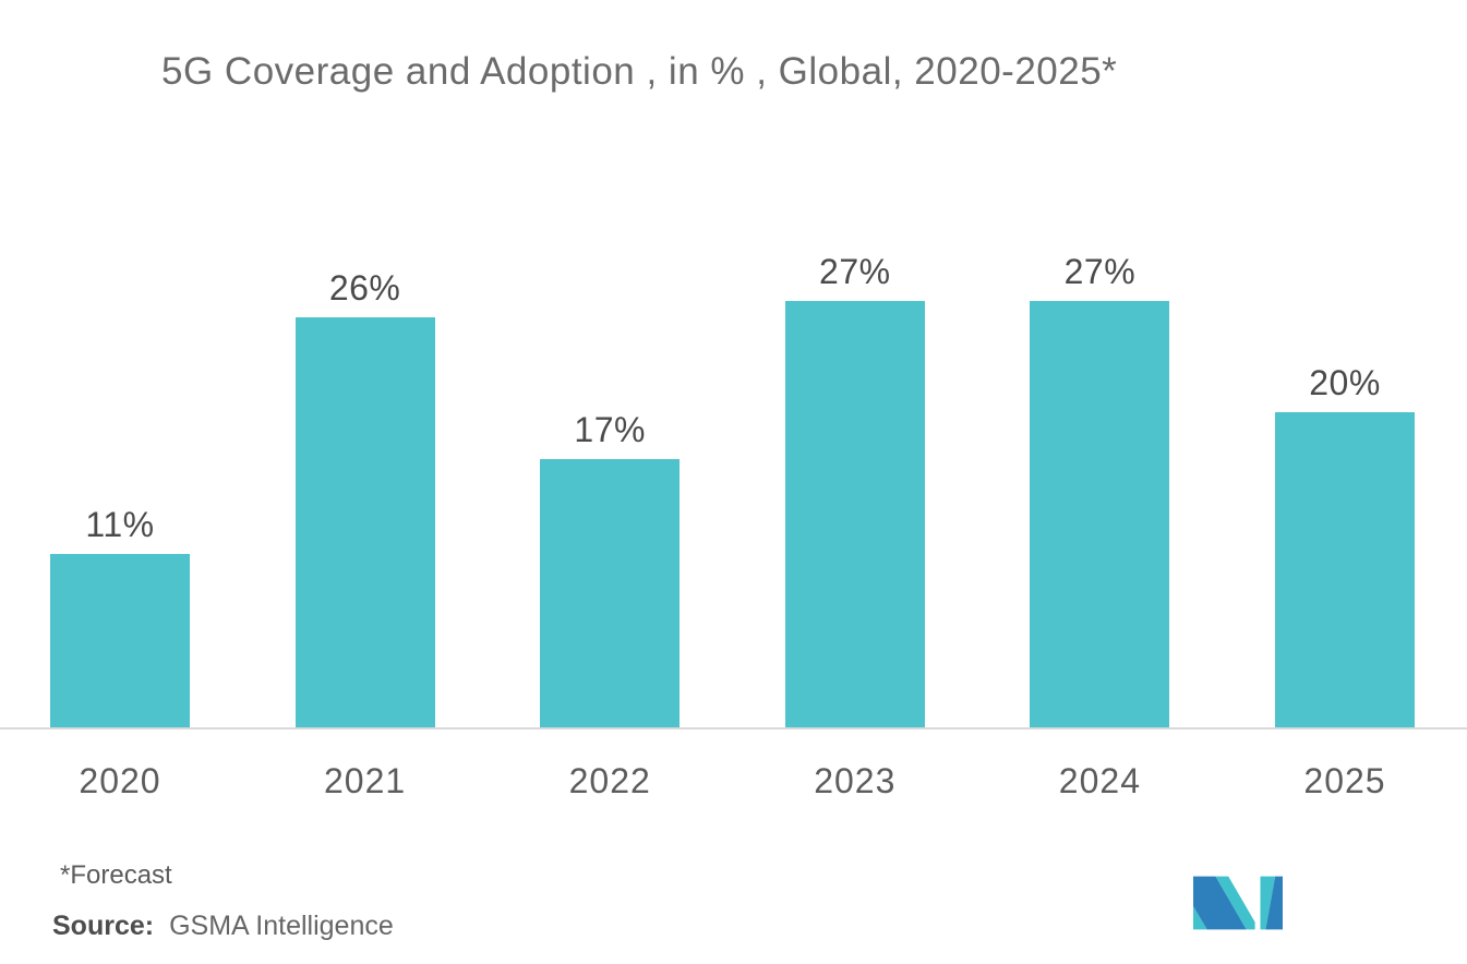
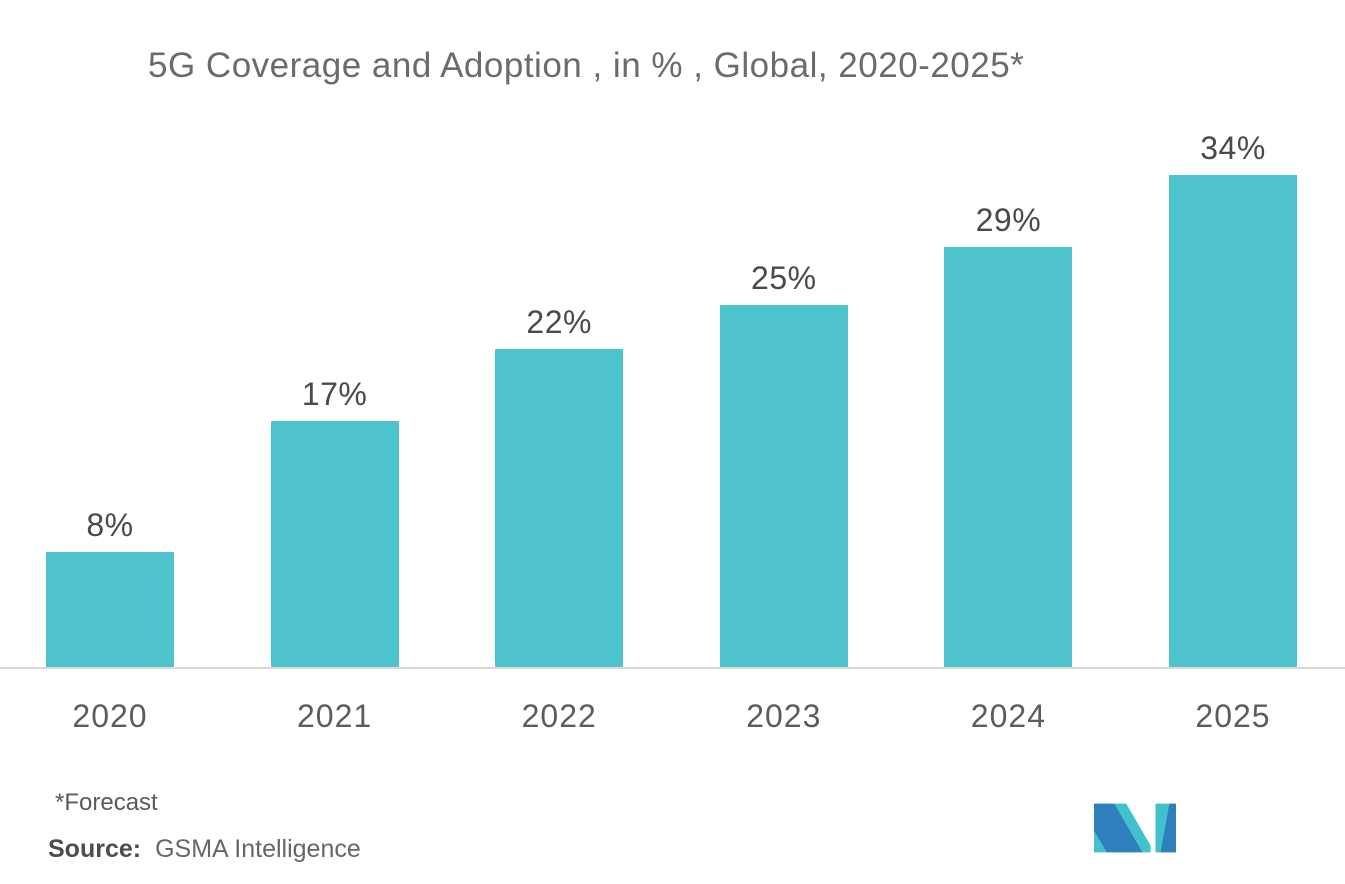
2020: 11% -> 8%
2021: 26% -> 17%
2022: 17% -> 22%
2023: 27% -> 25%
2024: 27% -> 29%
2025: 20% -> 34%
